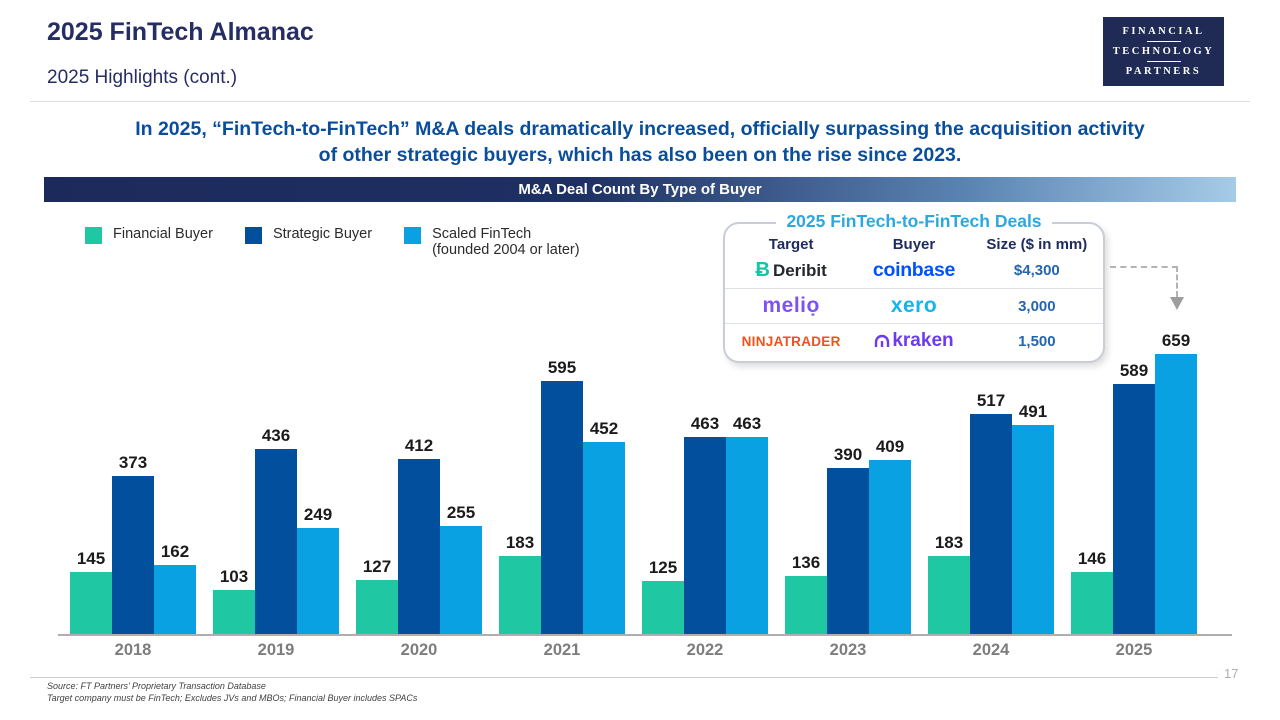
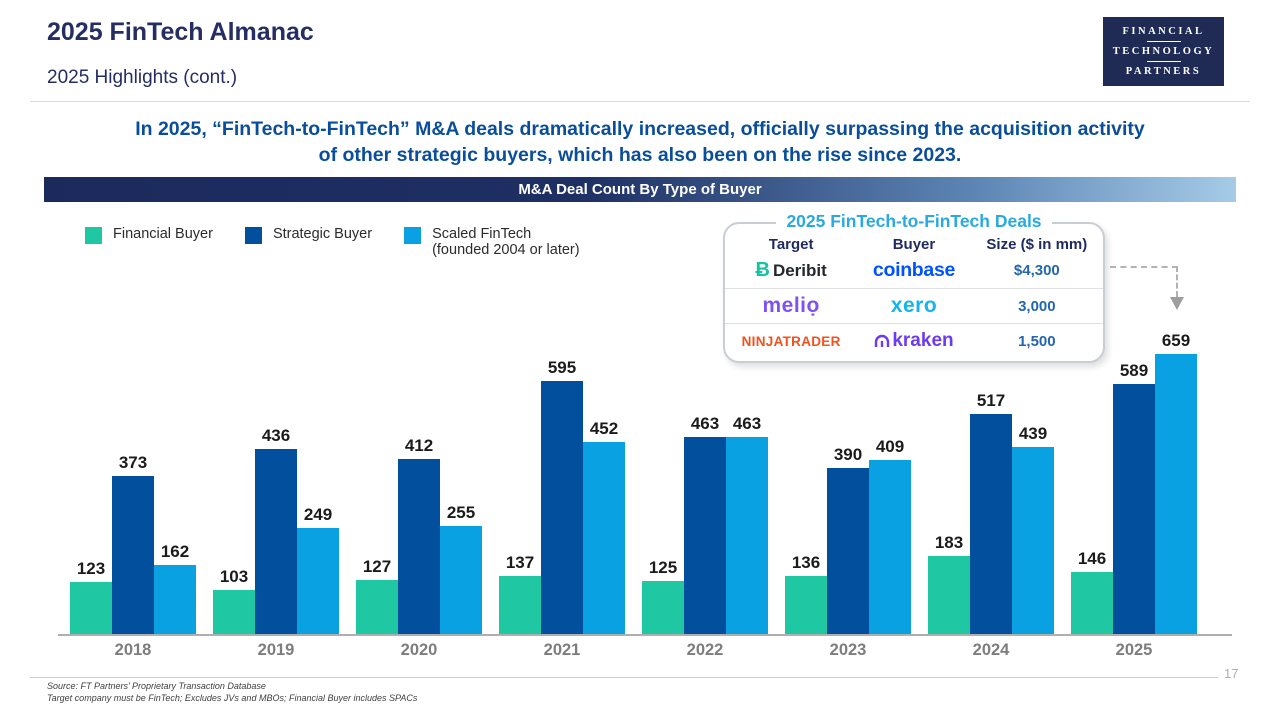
Financial Buyer/2018: 145 -> 123
Financial Buyer/2021: 183 -> 137
Scaled FinTech (founded 2004 or later)/2024: 491 -> 439
